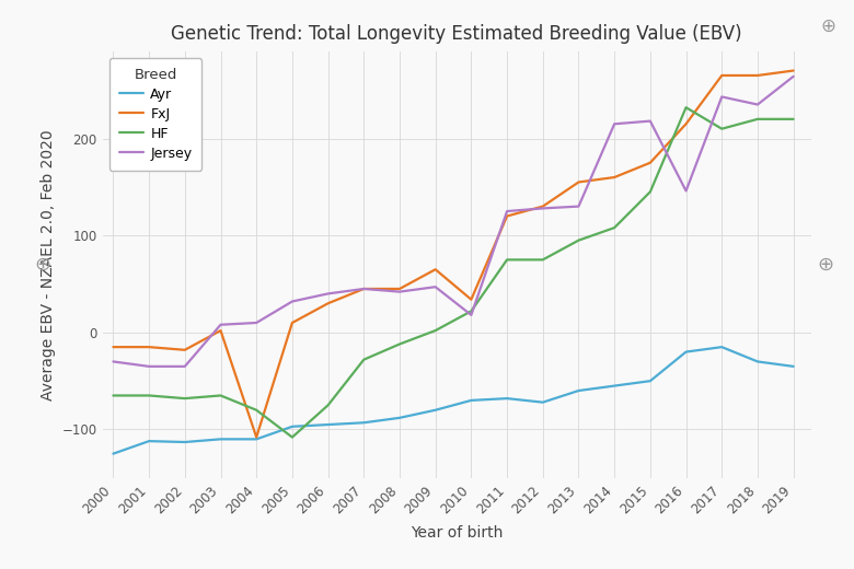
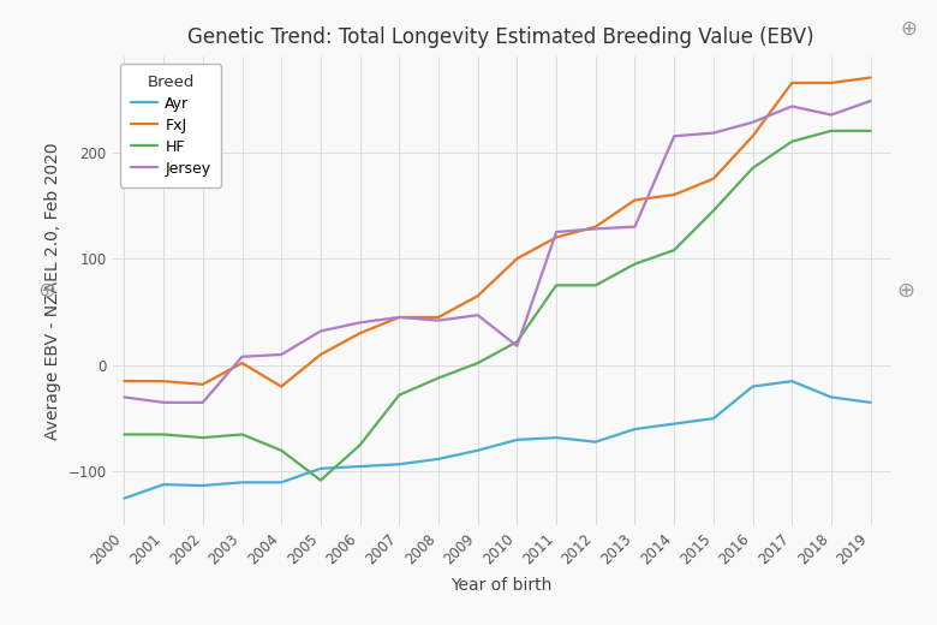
FxJ/2004: -108 -> -20
FxJ/2010: 34 -> 100
HF/2016: 232 -> 185
Jersey/2016: 146 -> 228
Jersey/2019: 264 -> 248
